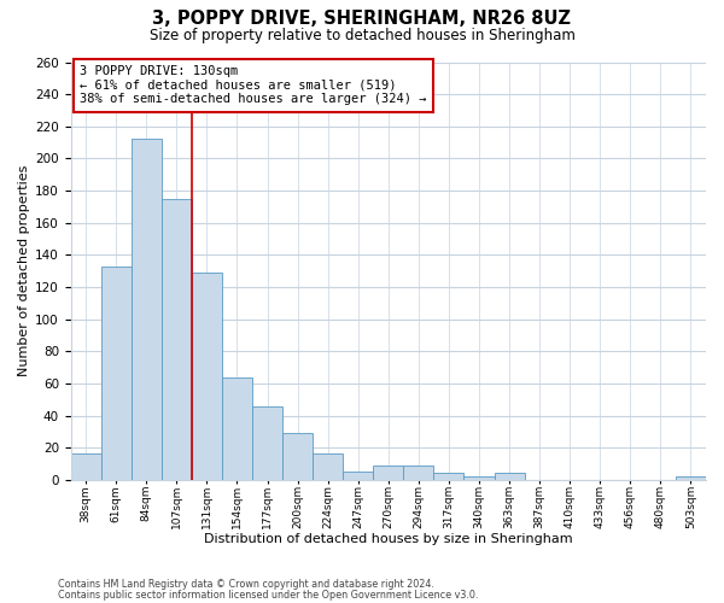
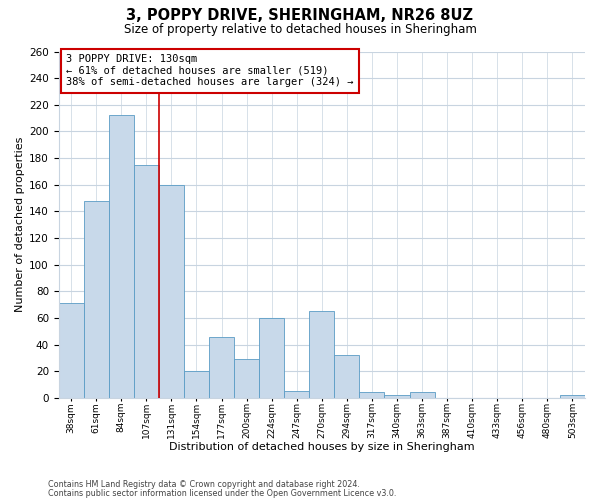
38sqm: 16 -> 71
61sqm: 133 -> 148
131sqm: 129 -> 160
154sqm: 64 -> 20
224sqm: 16 -> 60
270sqm: 9 -> 65
294sqm: 9 -> 32
